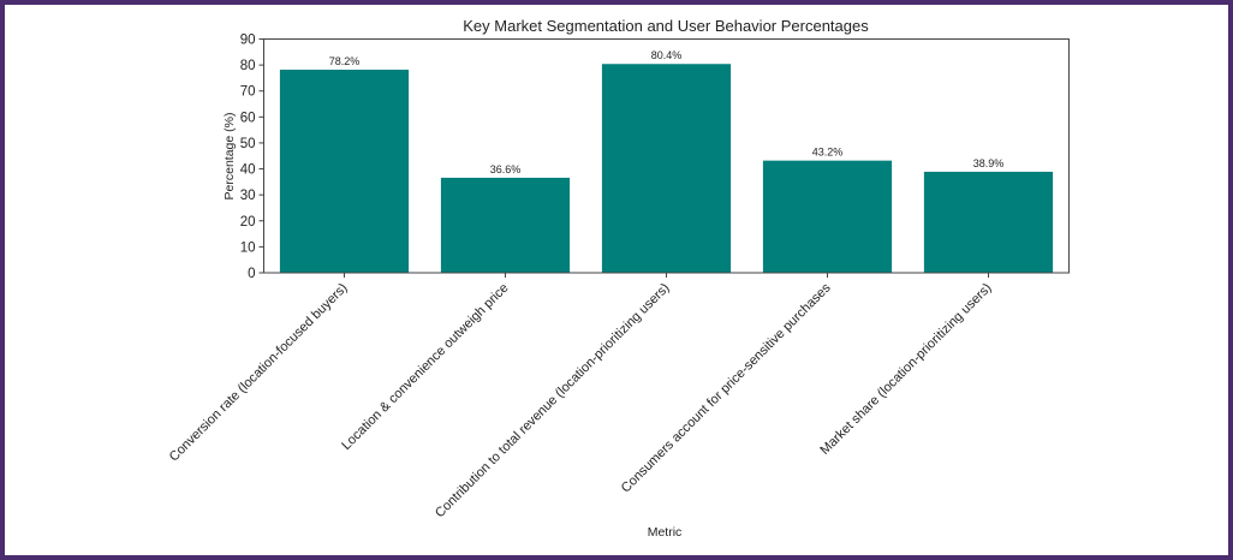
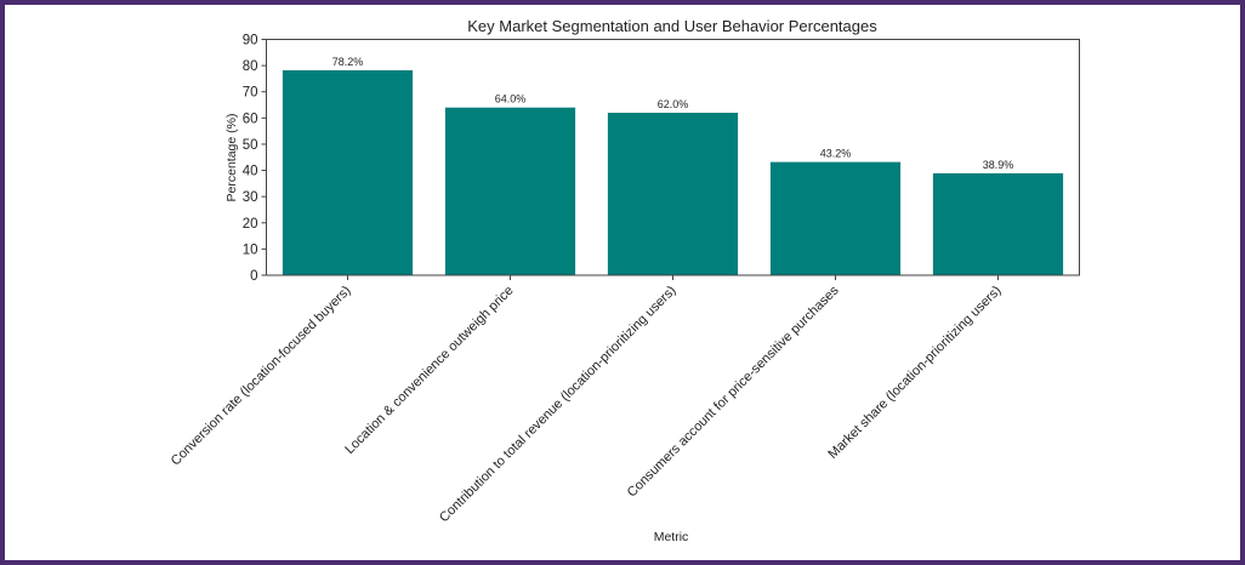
Location & convenience outweigh price: 36.6% -> 64.0%
Contribution to total revenue (location-prioritizing users): 80.4% -> 62.0%
